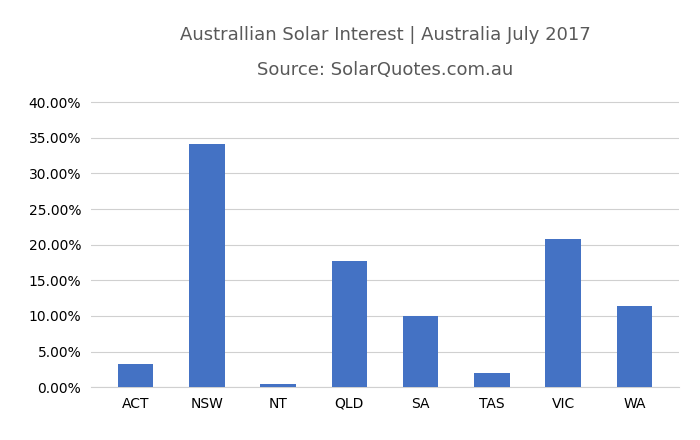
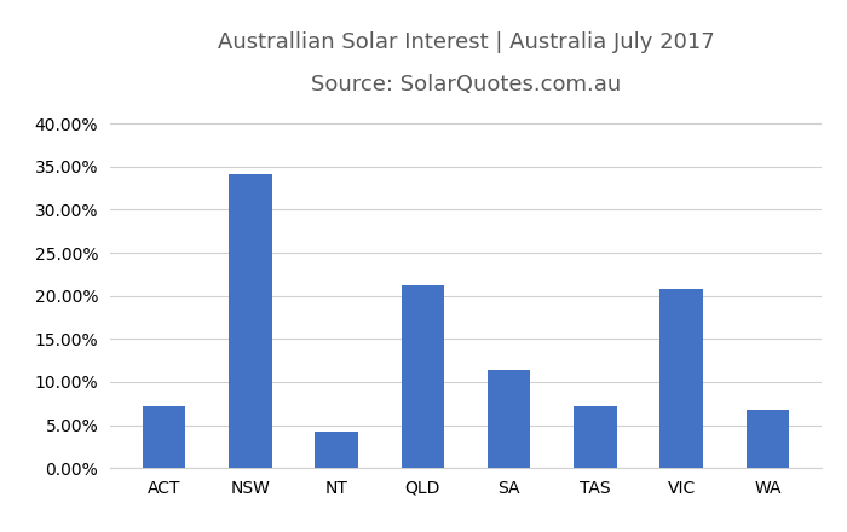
ACT: 3.3% -> 7.2%
NT: 0.5% -> 4.2%
QLD: 17.7% -> 21.2%
SA: 10.0% -> 11.4%
TAS: 2.0% -> 7.2%
WA: 11.4% -> 6.8%
